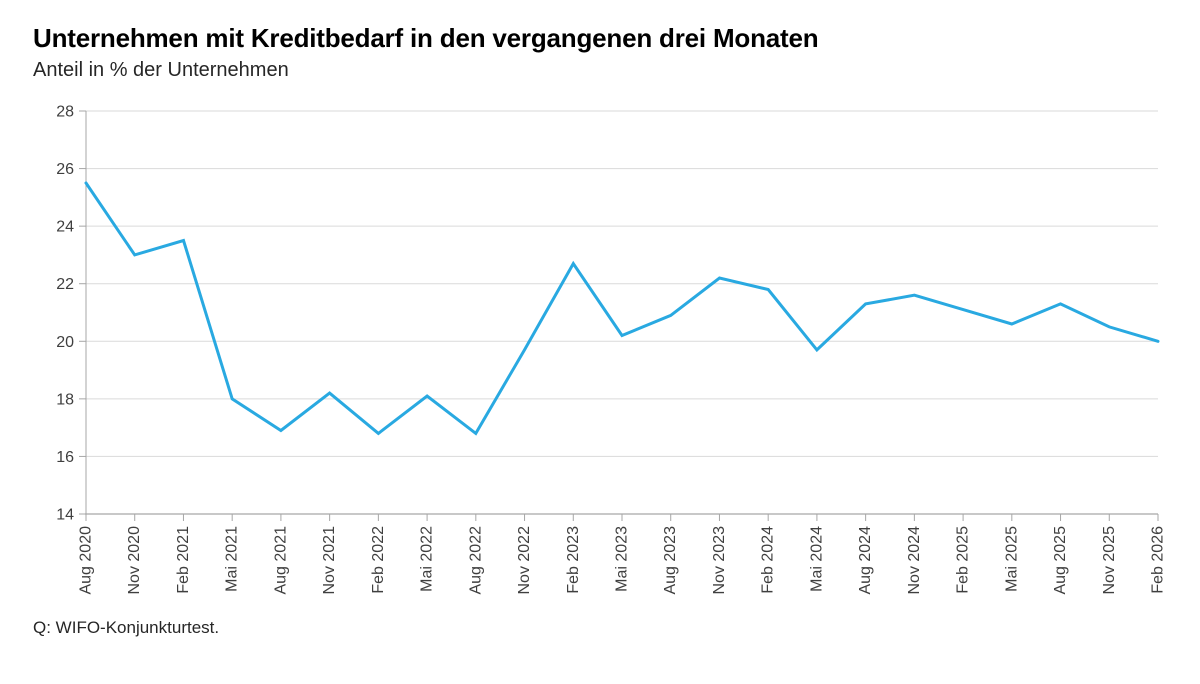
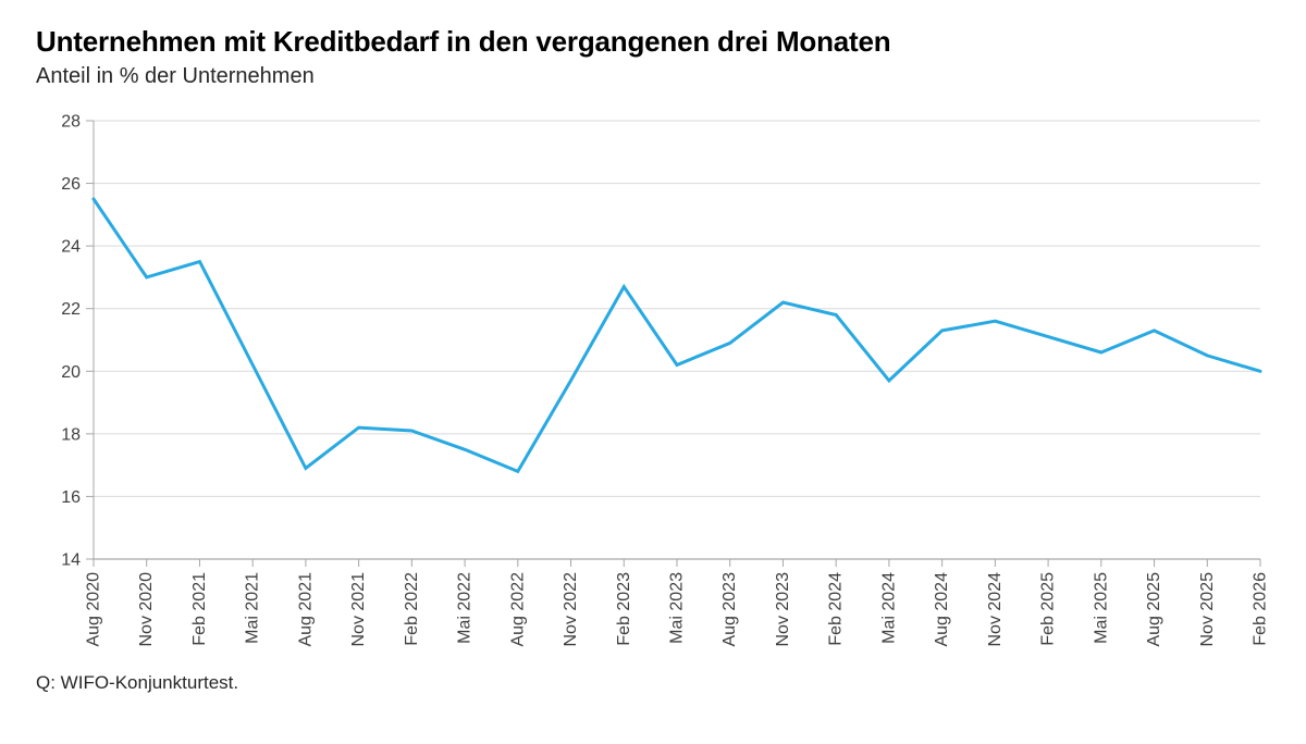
Mai 2021: 18.0 -> 20.2
Feb 2022: 16.8 -> 18.1
Mai 2022: 18.1 -> 17.5
